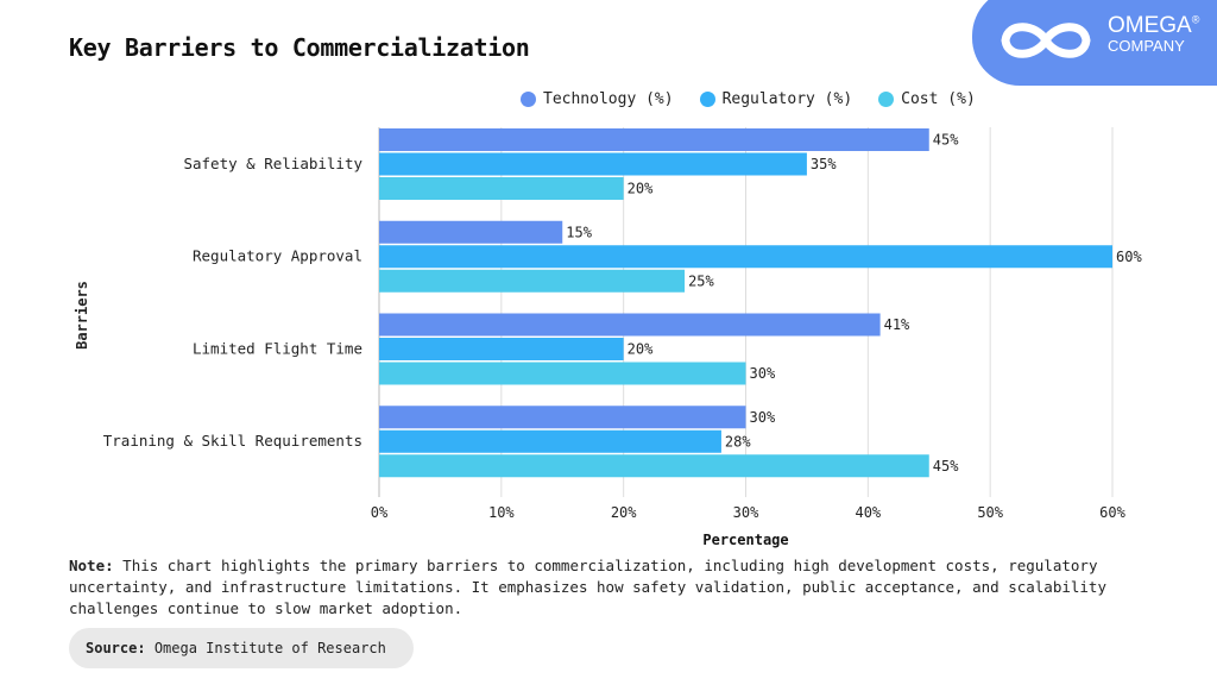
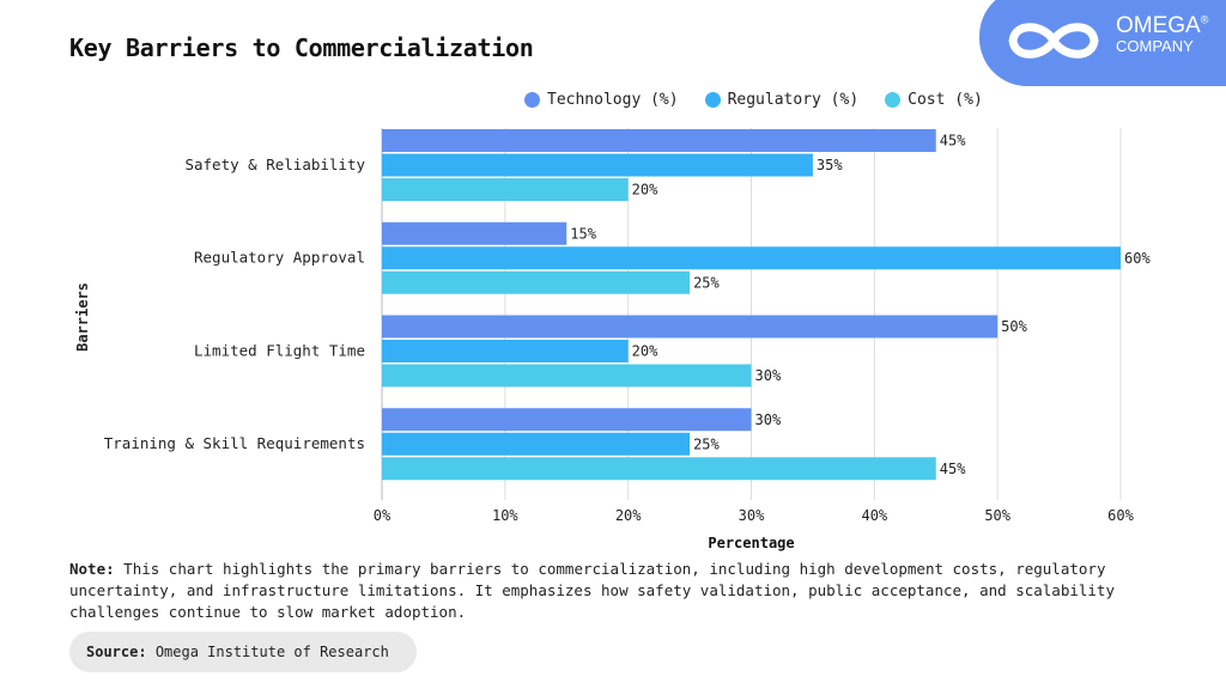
Technology (%)/Limited Flight Time: 41% -> 50%
Regulatory (%)/Training & Skill Requirements: 28% -> 25%
